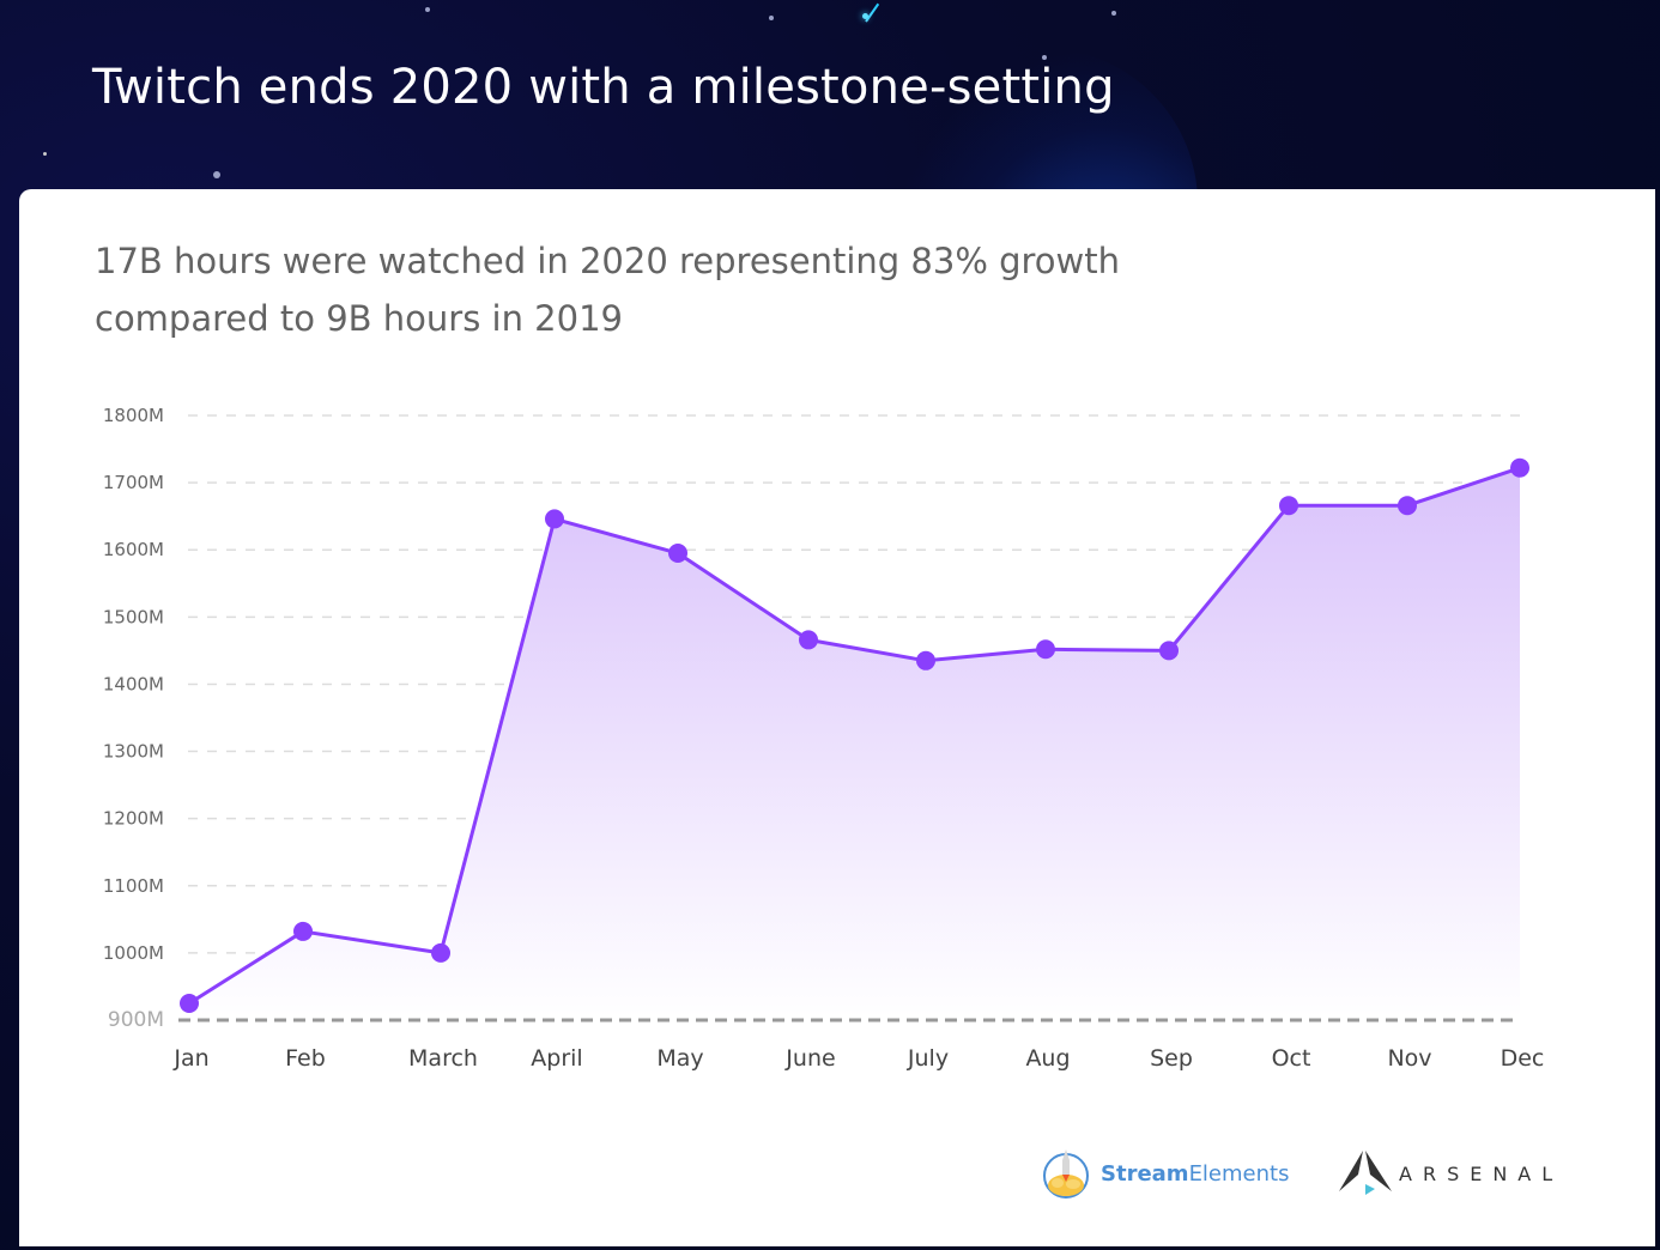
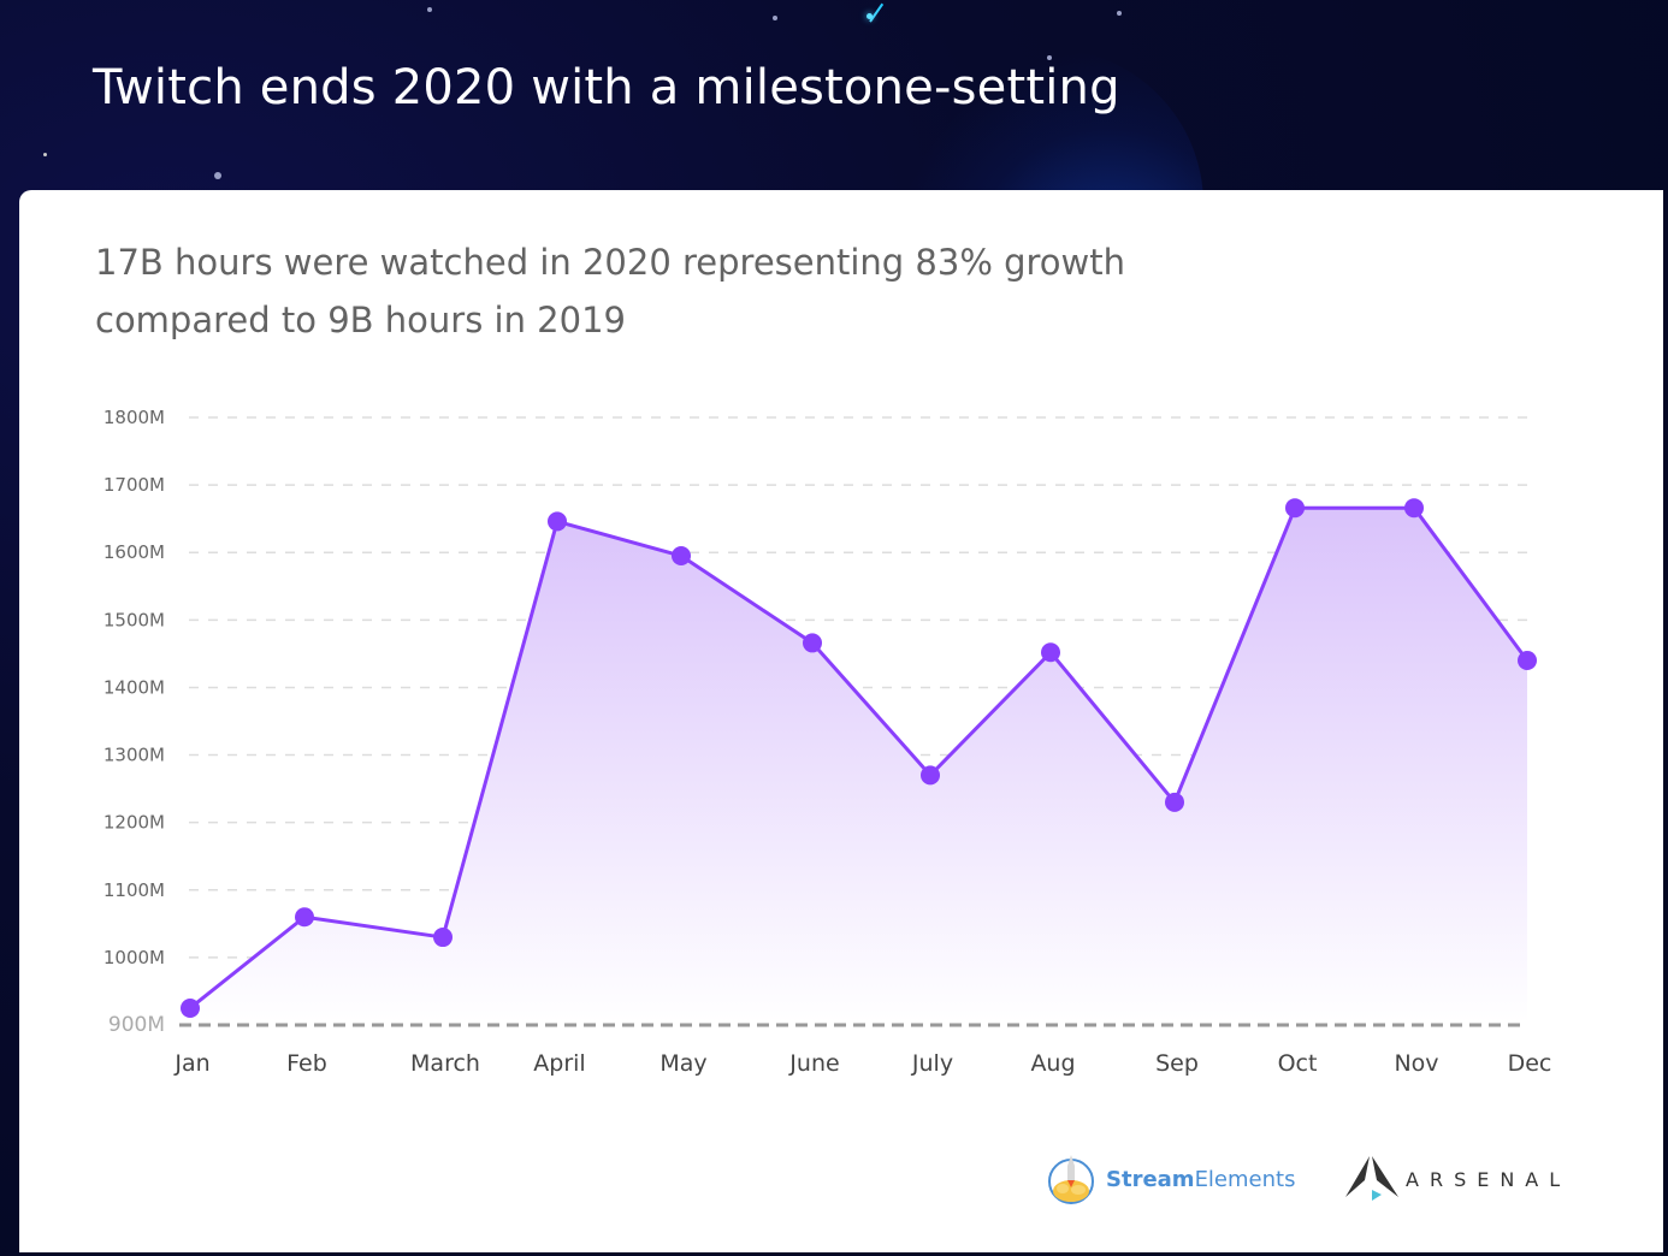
Feb: 1030M -> 1060M
March: 1000M -> 1030M
July: 1440M -> 1270M
Sep: 1450M -> 1230M
Dec: 1720M -> 1440M
